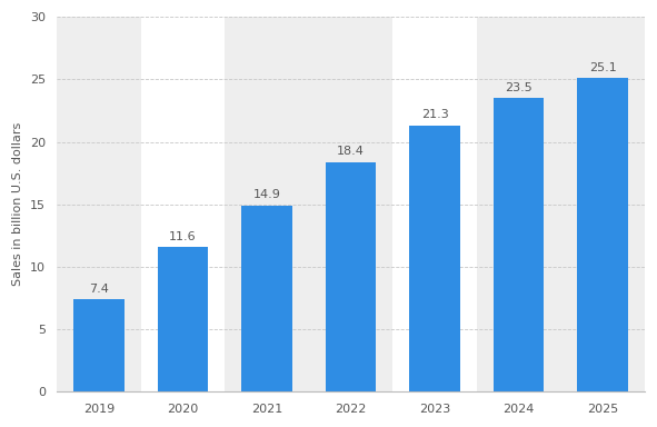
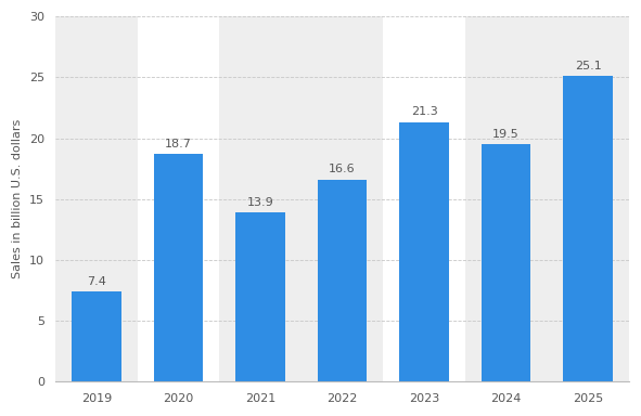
2020: 11.6 -> 18.7
2021: 14.9 -> 13.9
2022: 18.4 -> 16.6
2024: 23.5 -> 19.5
